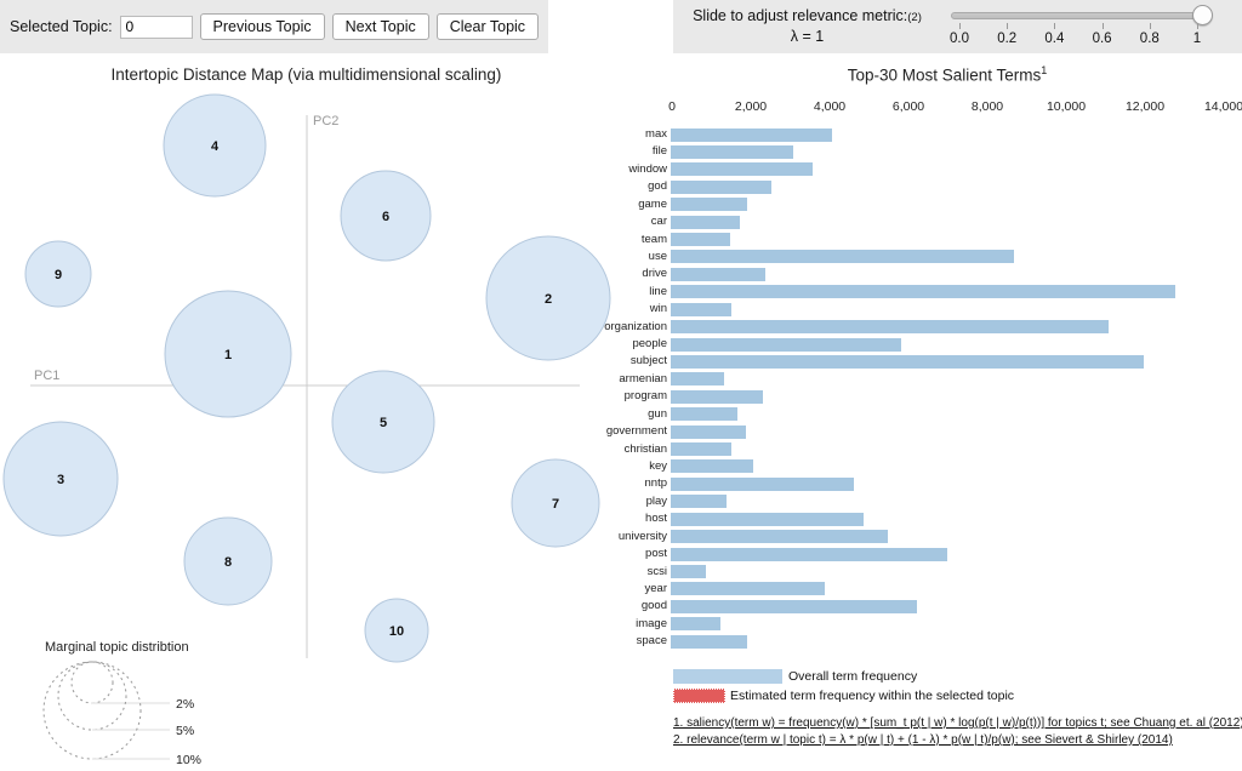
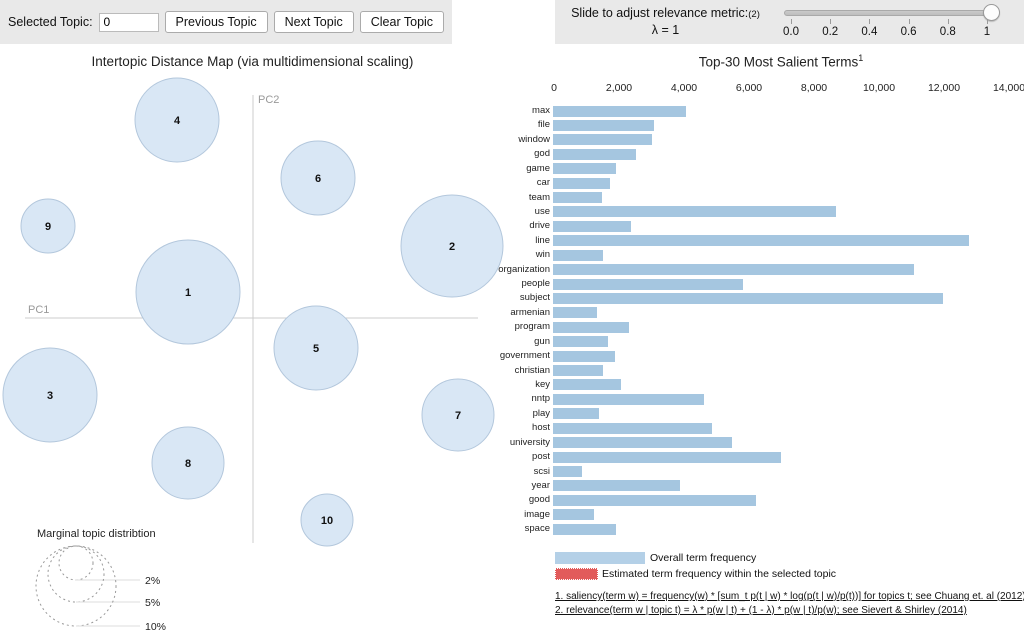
window: 3600 -> 3000
